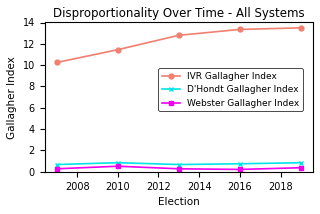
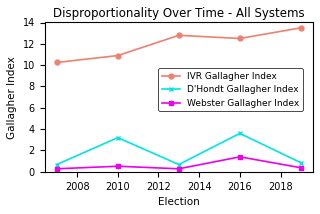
IVR Gallagher Index/2010: 11.4 -> 10.9
D'Hondt Gallagher Index/2010: 0.8 -> 3.2
IVR Gallagher Index/2016: 13.3 -> 12.5
D'Hondt Gallagher Index/2016: 0.8 -> 3.6
Webster Gallagher Index/2016: 0.2 -> 1.4
